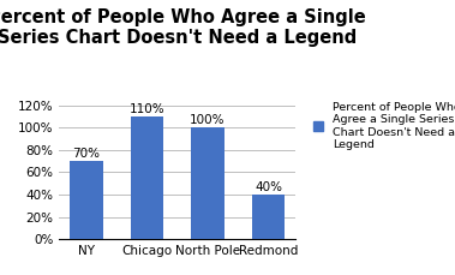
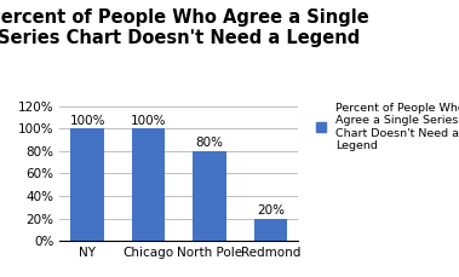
NY: 70% -> 100%
Chicago: 110% -> 100%
North Pole: 100% -> 80%
Redmond: 40% -> 20%
